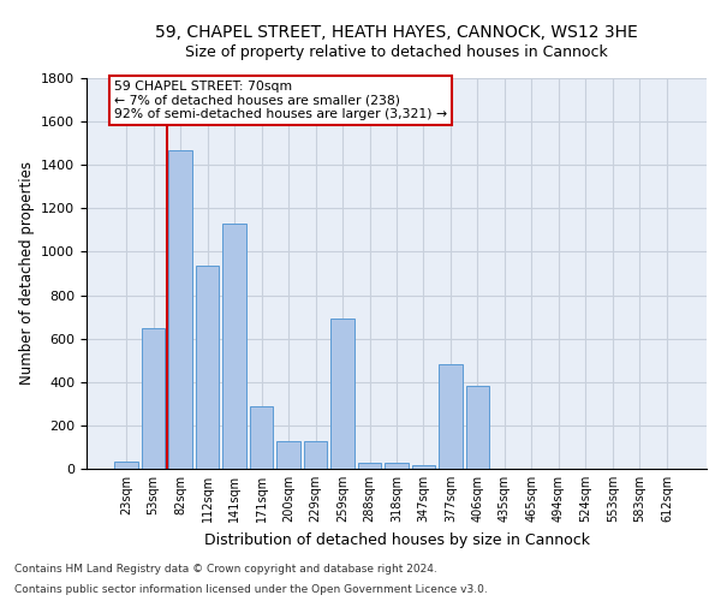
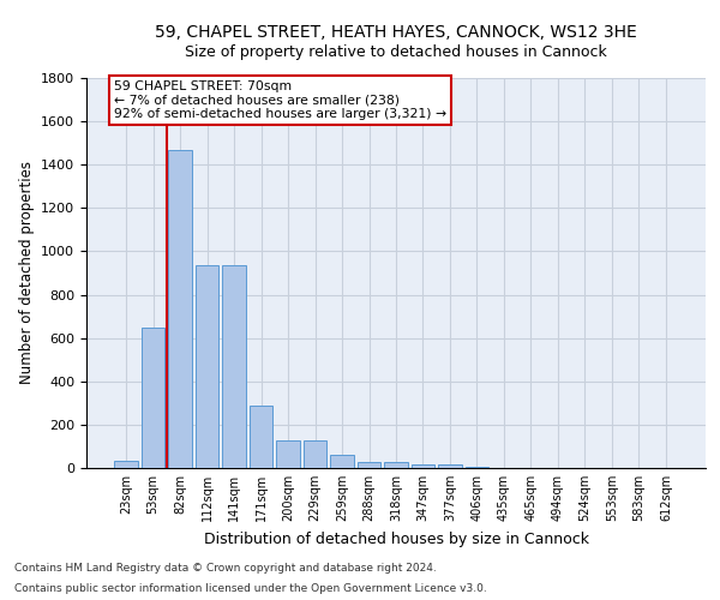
141sqm: 1130 -> 940
259sqm: 690 -> 60
377sqm: 480 -> 20
406sqm: 380 -> 0
